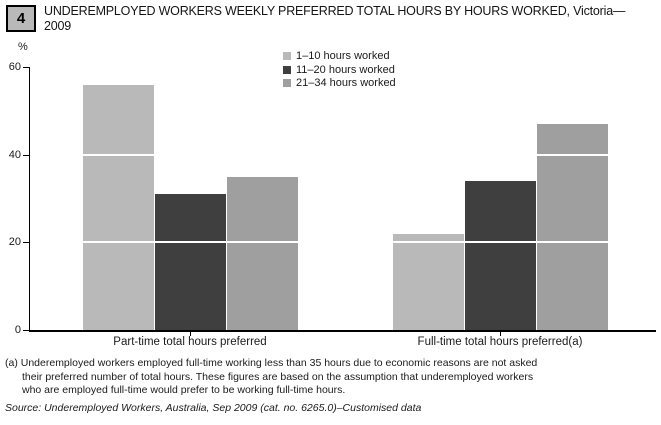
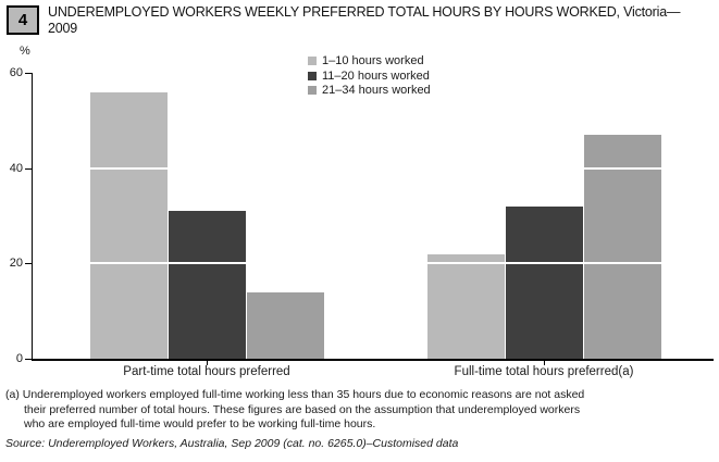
21–34 hours worked/Part-time total hours preferred: 35 -> 14
11–20 hours worked/Full-time total hours preferred(a): 34 -> 32
